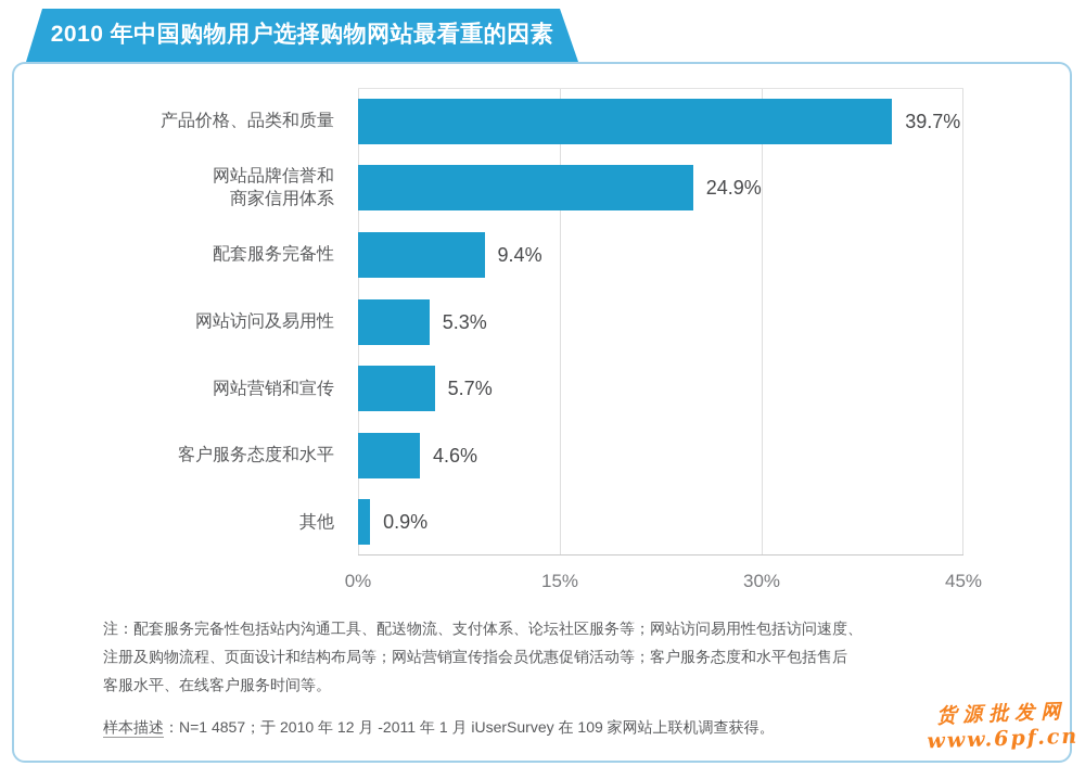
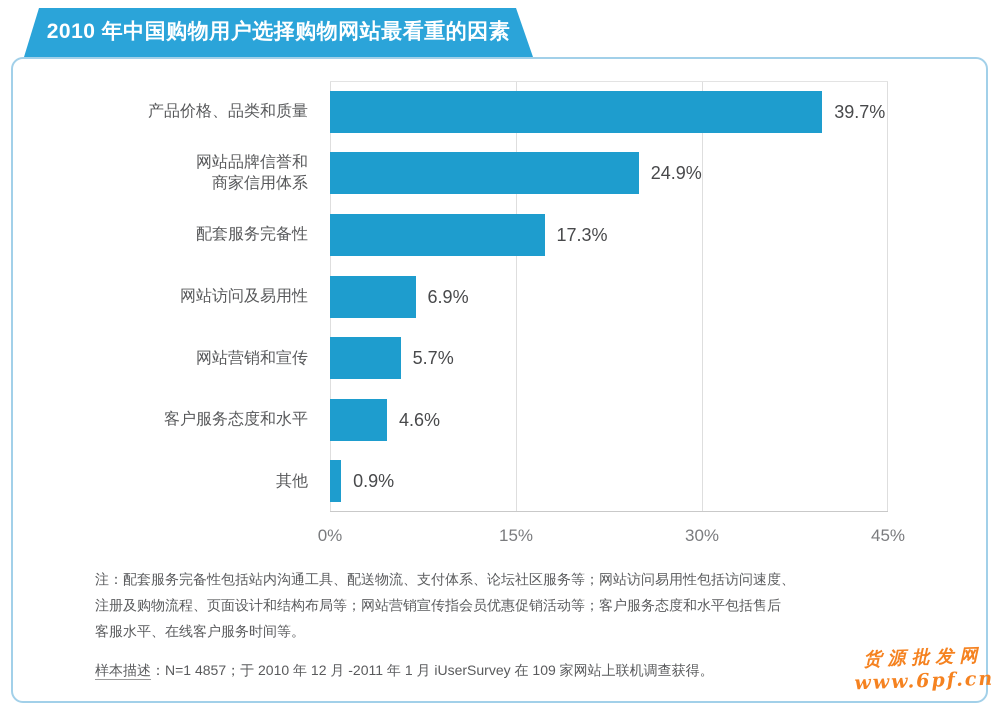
配套服务完备性: 9.4% -> 17.3%
网站访问及易用性: 5.3% -> 6.9%
